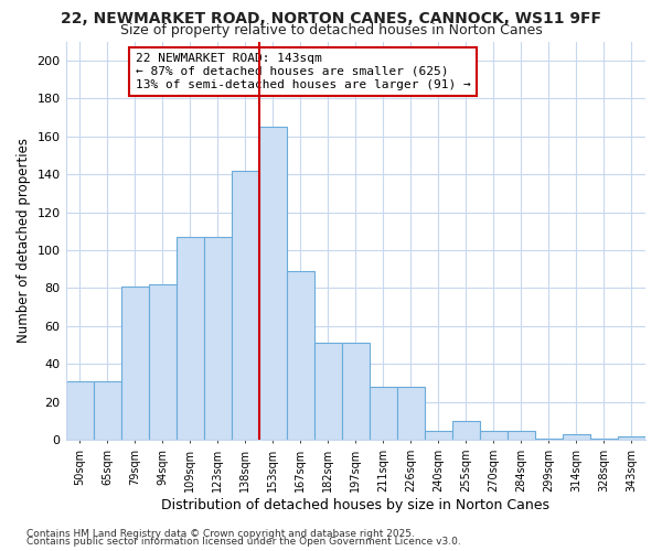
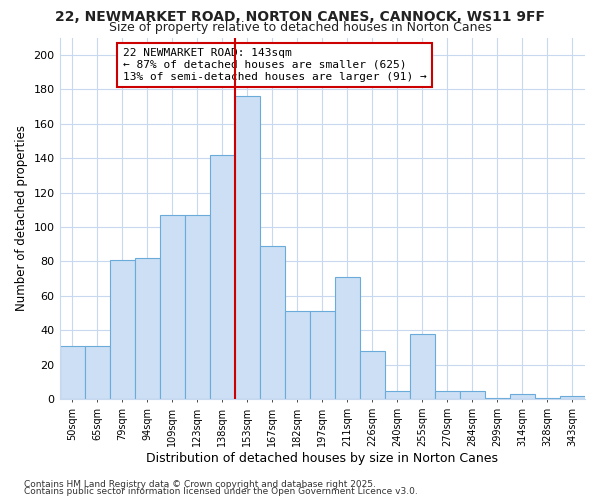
153sqm: 165 -> 176
211sqm: 28 -> 71
255sqm: 10 -> 38
